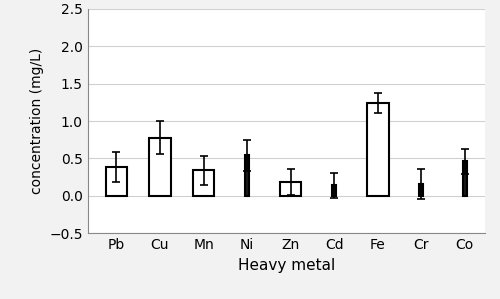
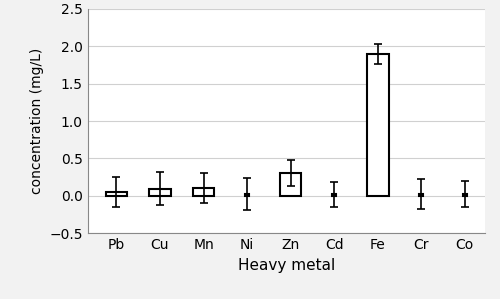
Pb: 0.38 -> 0.06
Cu: 0.78 -> 0.10
Mn: 0.34 -> 0.10
Ni: 0.54 -> 0.03
Zn: 0.18 -> 0.30
Cd: 0.14 -> 0.02
Fe: 1.24 -> 1.90
Cr: 0.16 -> 0.03
Co: 0.46 -> 0.02
